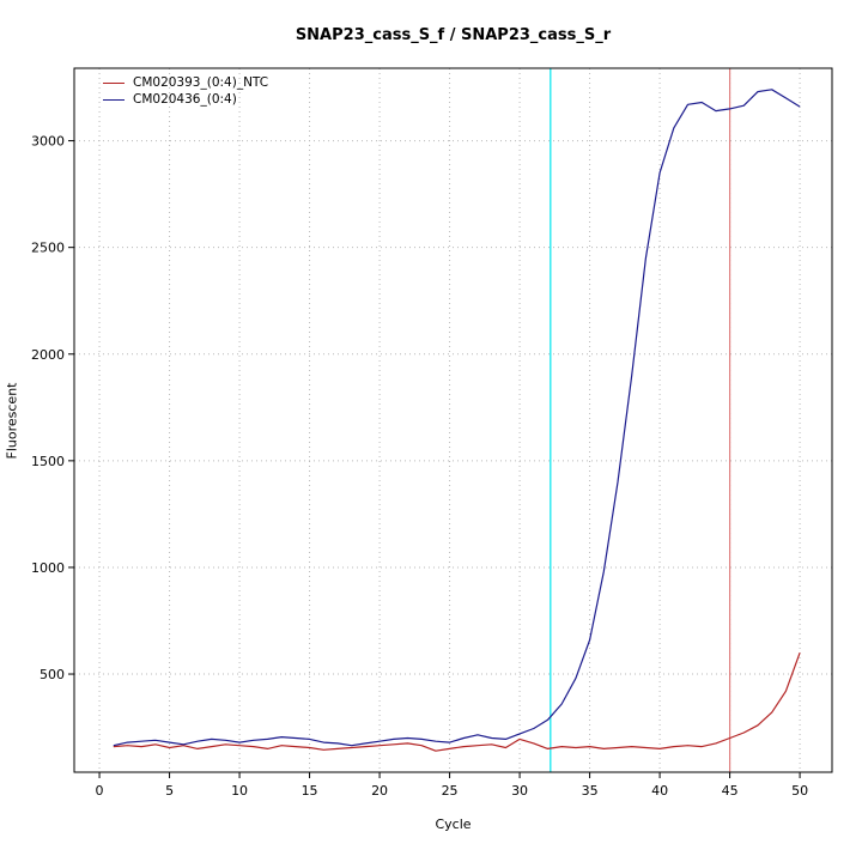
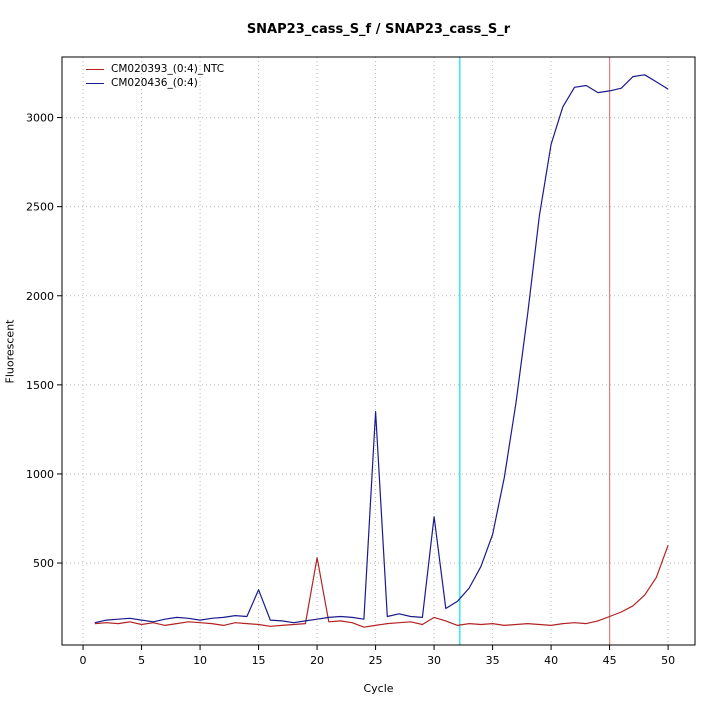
CM020436_(0:4)/15: 200 -> 350
CM020393_(0:4)_NTC/20: 160 -> 530
CM020436_(0:4)/25: 180 -> 1350
CM020436_(0:4)/30: 220 -> 760
